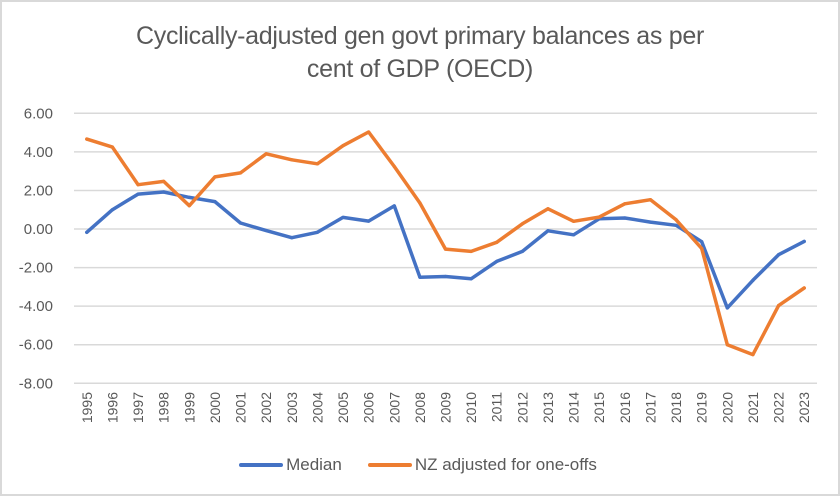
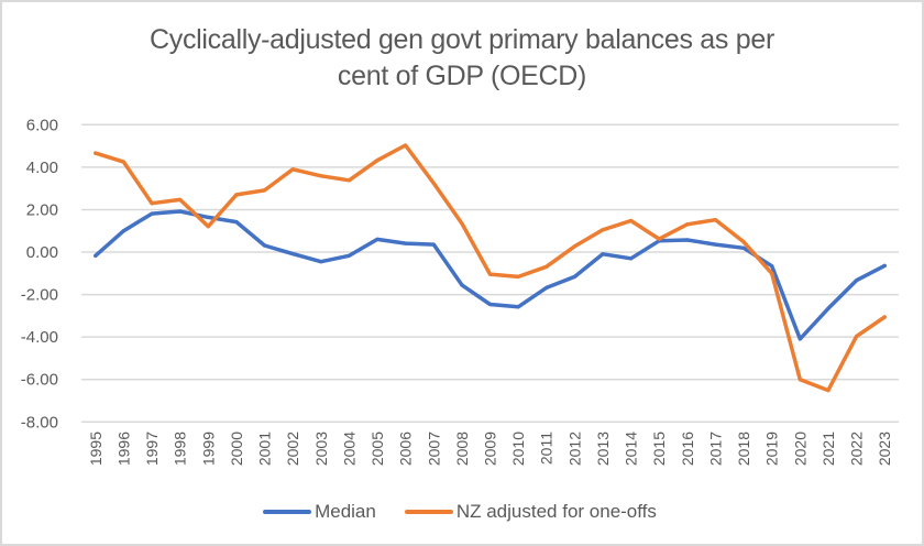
Median/2007: 1.2 -> 0.4
Median/2008: -2.5 -> -1.6
NZ adjusted for one-offs/2014: 0.4 -> 1.5
